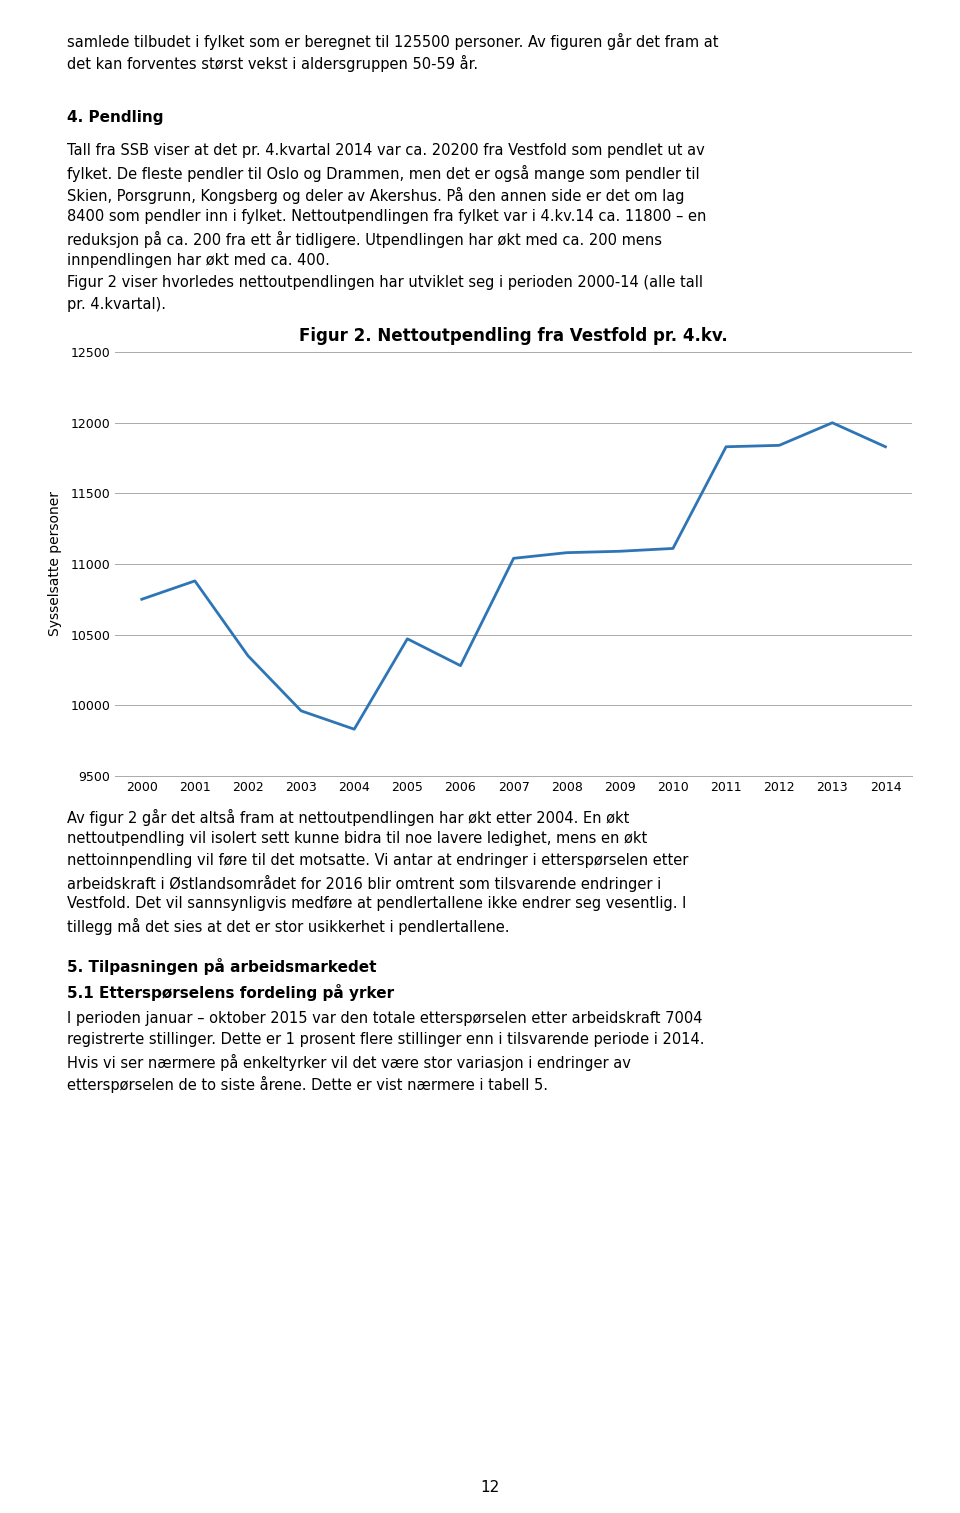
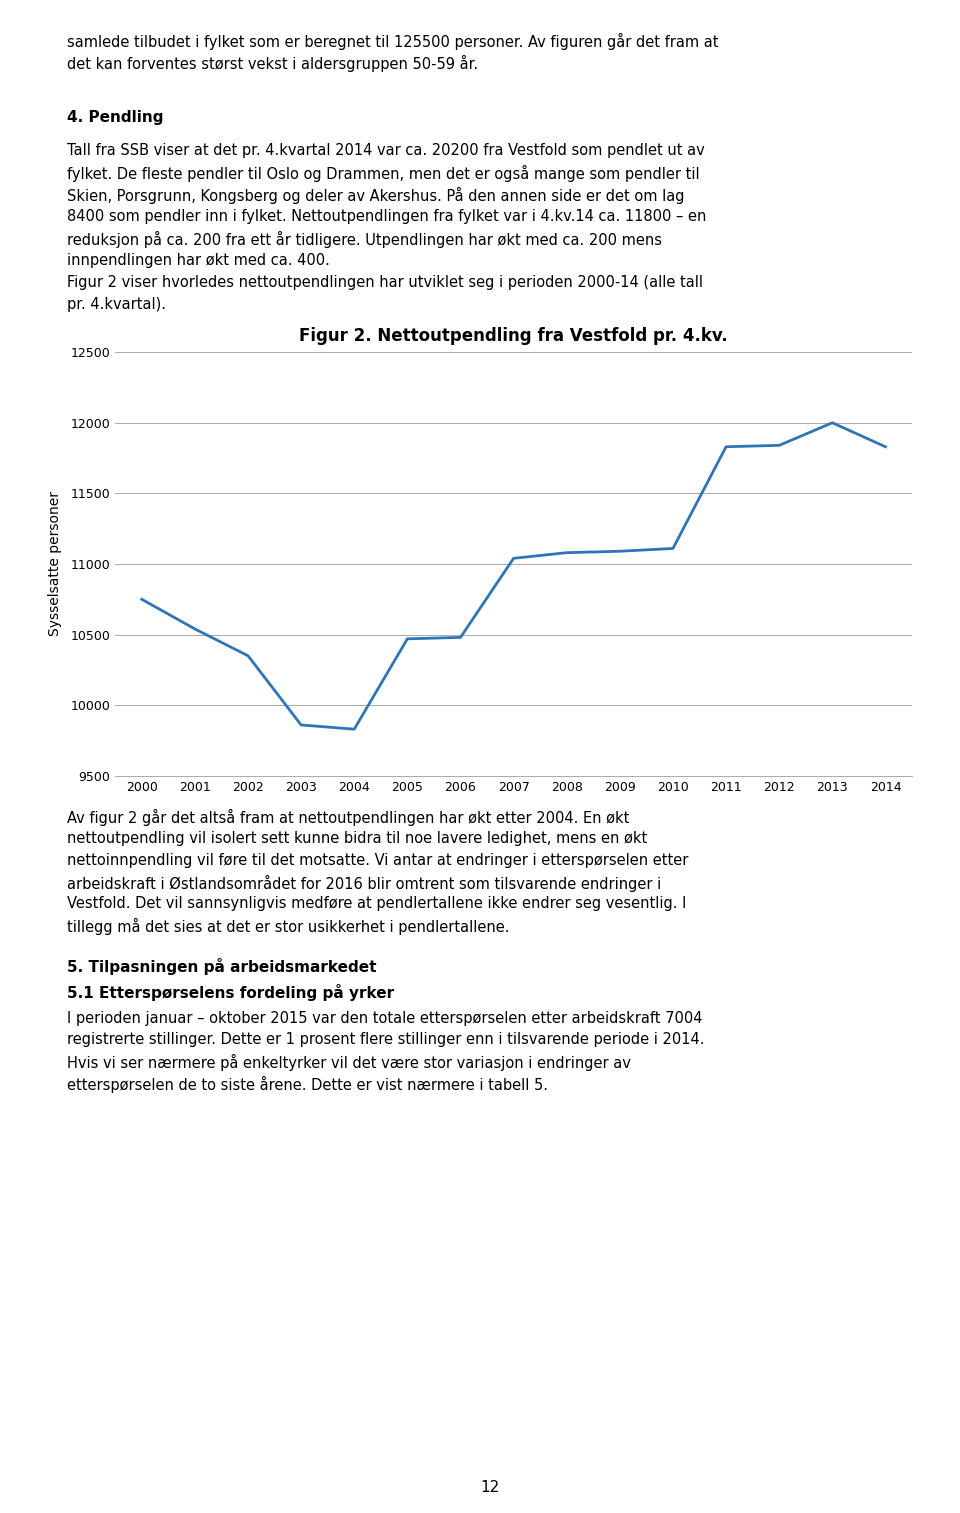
2001: 10880 -> 10540
2003: 9960 -> 9860
2006: 10280 -> 10480
